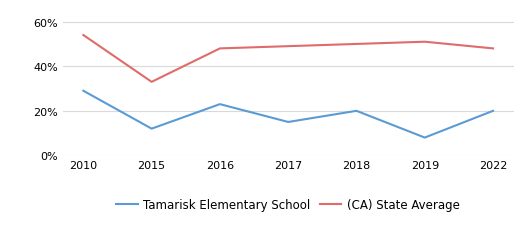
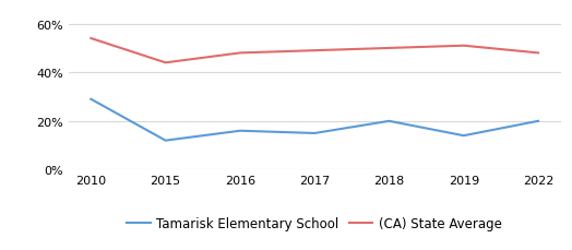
(CA) State Average/2015: 33% -> 44%
Tamarisk Elementary School/2016: 23% -> 16%
Tamarisk Elementary School/2019: 8% -> 14%
